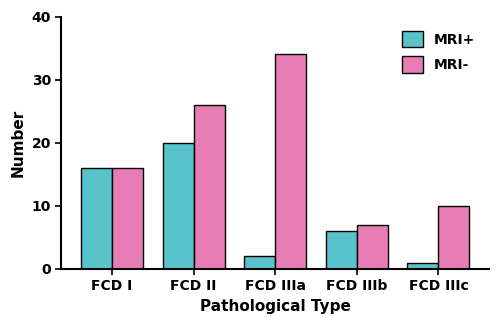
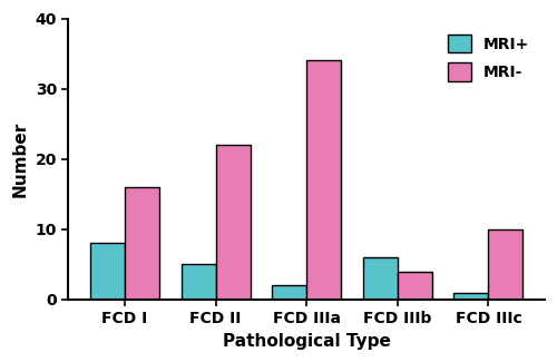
MRI+/FCD I: 16 -> 8
MRI+/FCD II: 20 -> 5
MRI-/FCD II: 26 -> 22
MRI-/FCD IIIb: 7 -> 4
